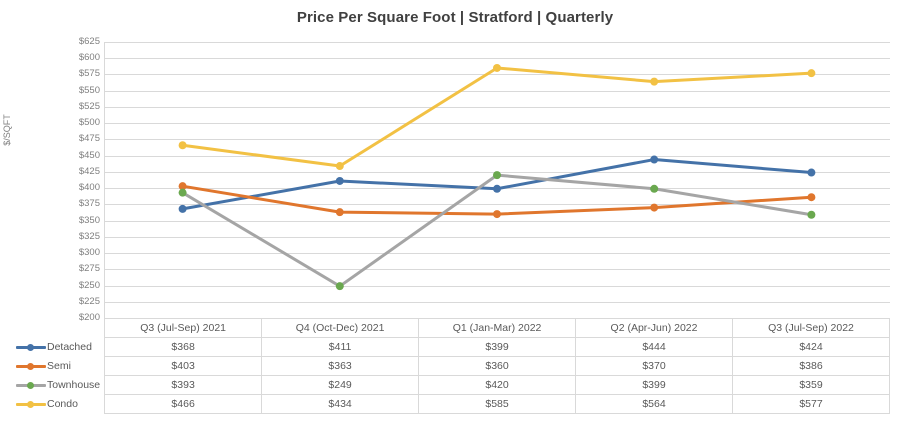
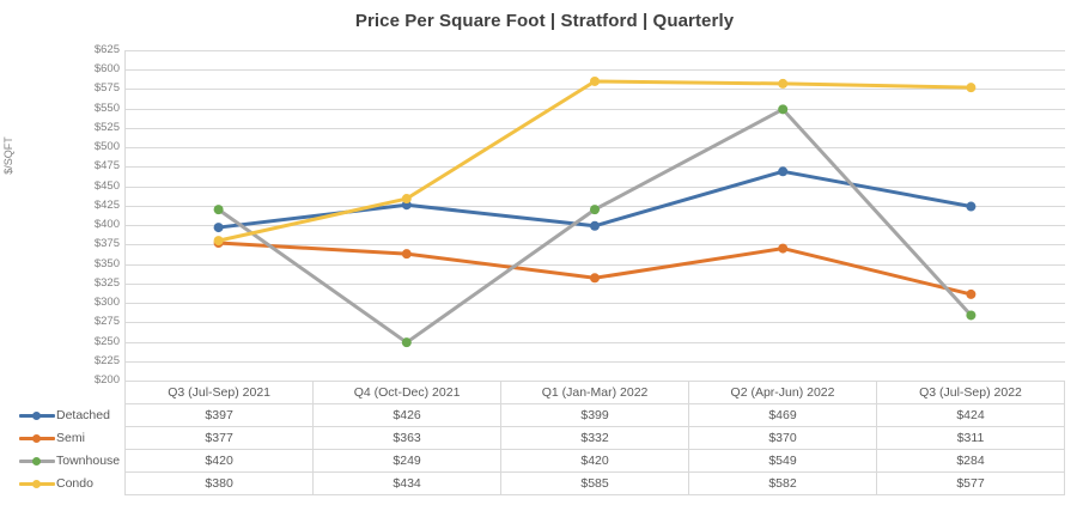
Detached/Q3 (Jul-Sep) 2021: $368 -> $397
Semi/Q3 (Jul-Sep) 2021: $403 -> $377
Townhouse/Q3 (Jul-Sep) 2021: $393 -> $420
Condo/Q3 (Jul-Sep) 2021: $466 -> $380
Detached/Q4 (Oct-Dec) 2021: $411 -> $426
Semi/Q1 (Jan-Mar) 2022: $360 -> $332
Detached/Q2 (Apr-Jun) 2022: $444 -> $469
Townhouse/Q2 (Apr-Jun) 2022: $399 -> $549
Condo/Q2 (Apr-Jun) 2022: $564 -> $582
Semi/Q3 (Jul-Sep) 2022: $386 -> $311
Townhouse/Q3 (Jul-Sep) 2022: $359 -> $284
